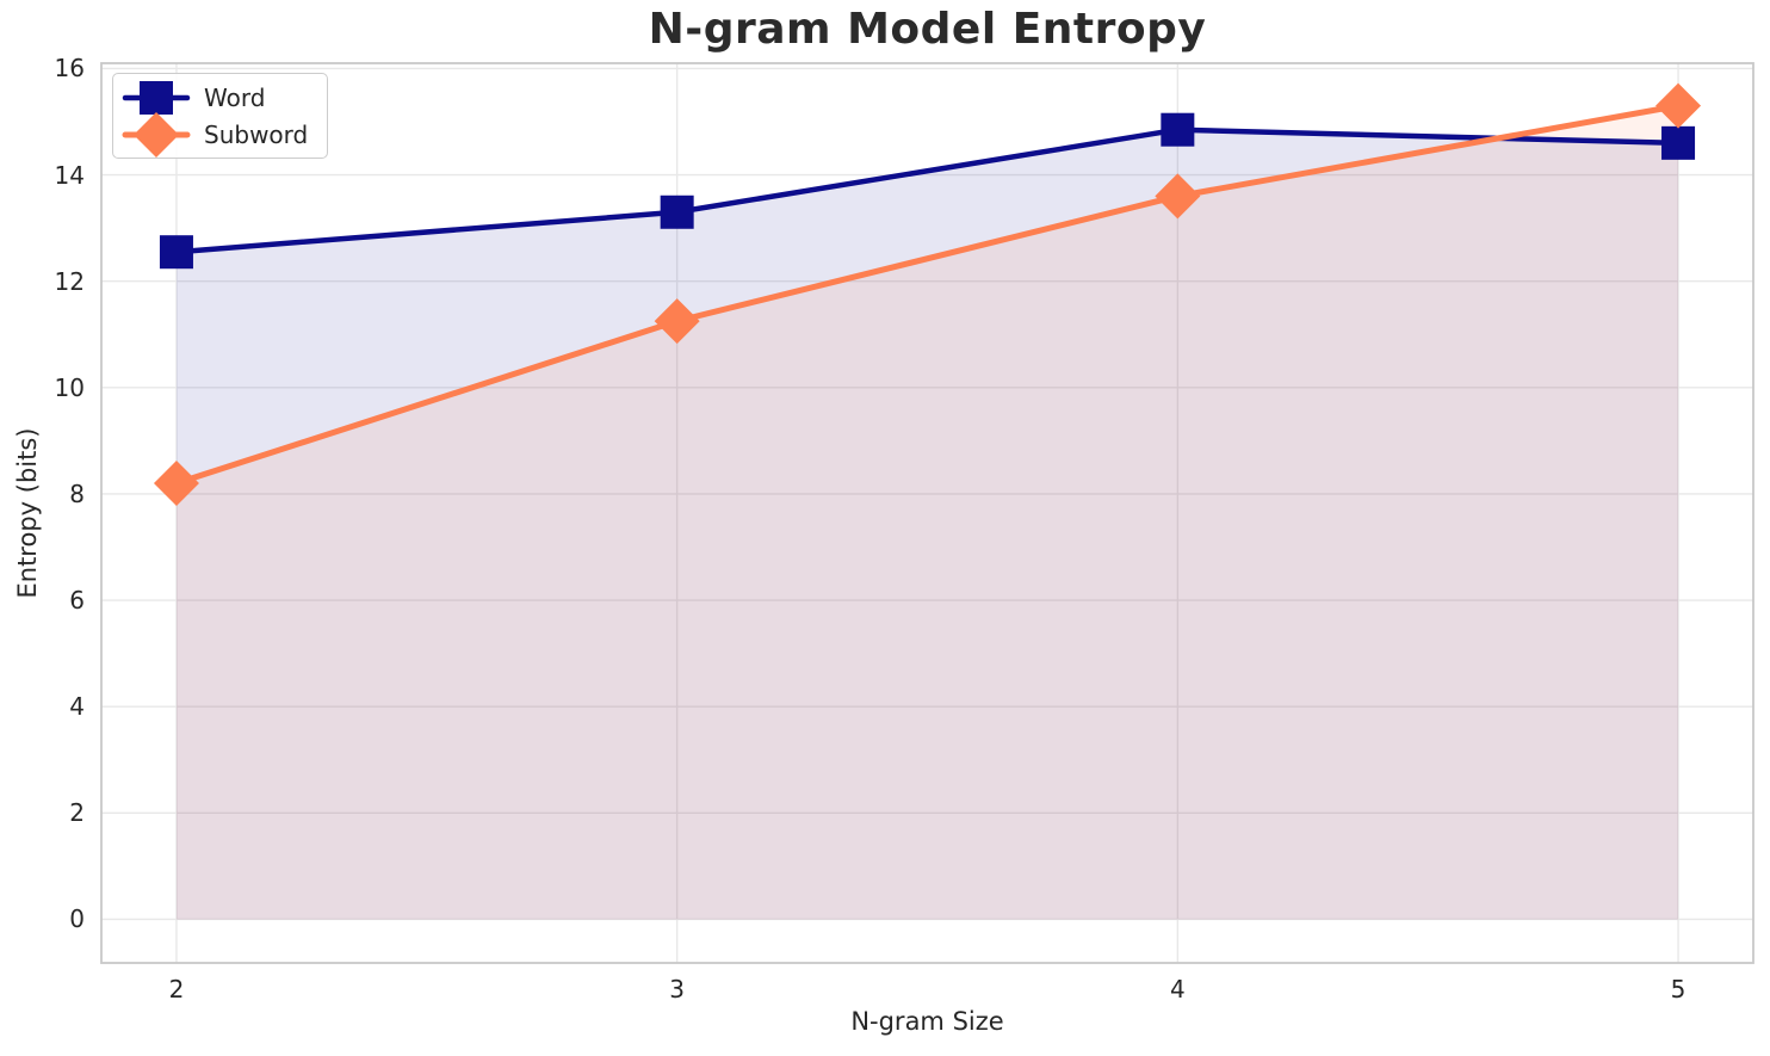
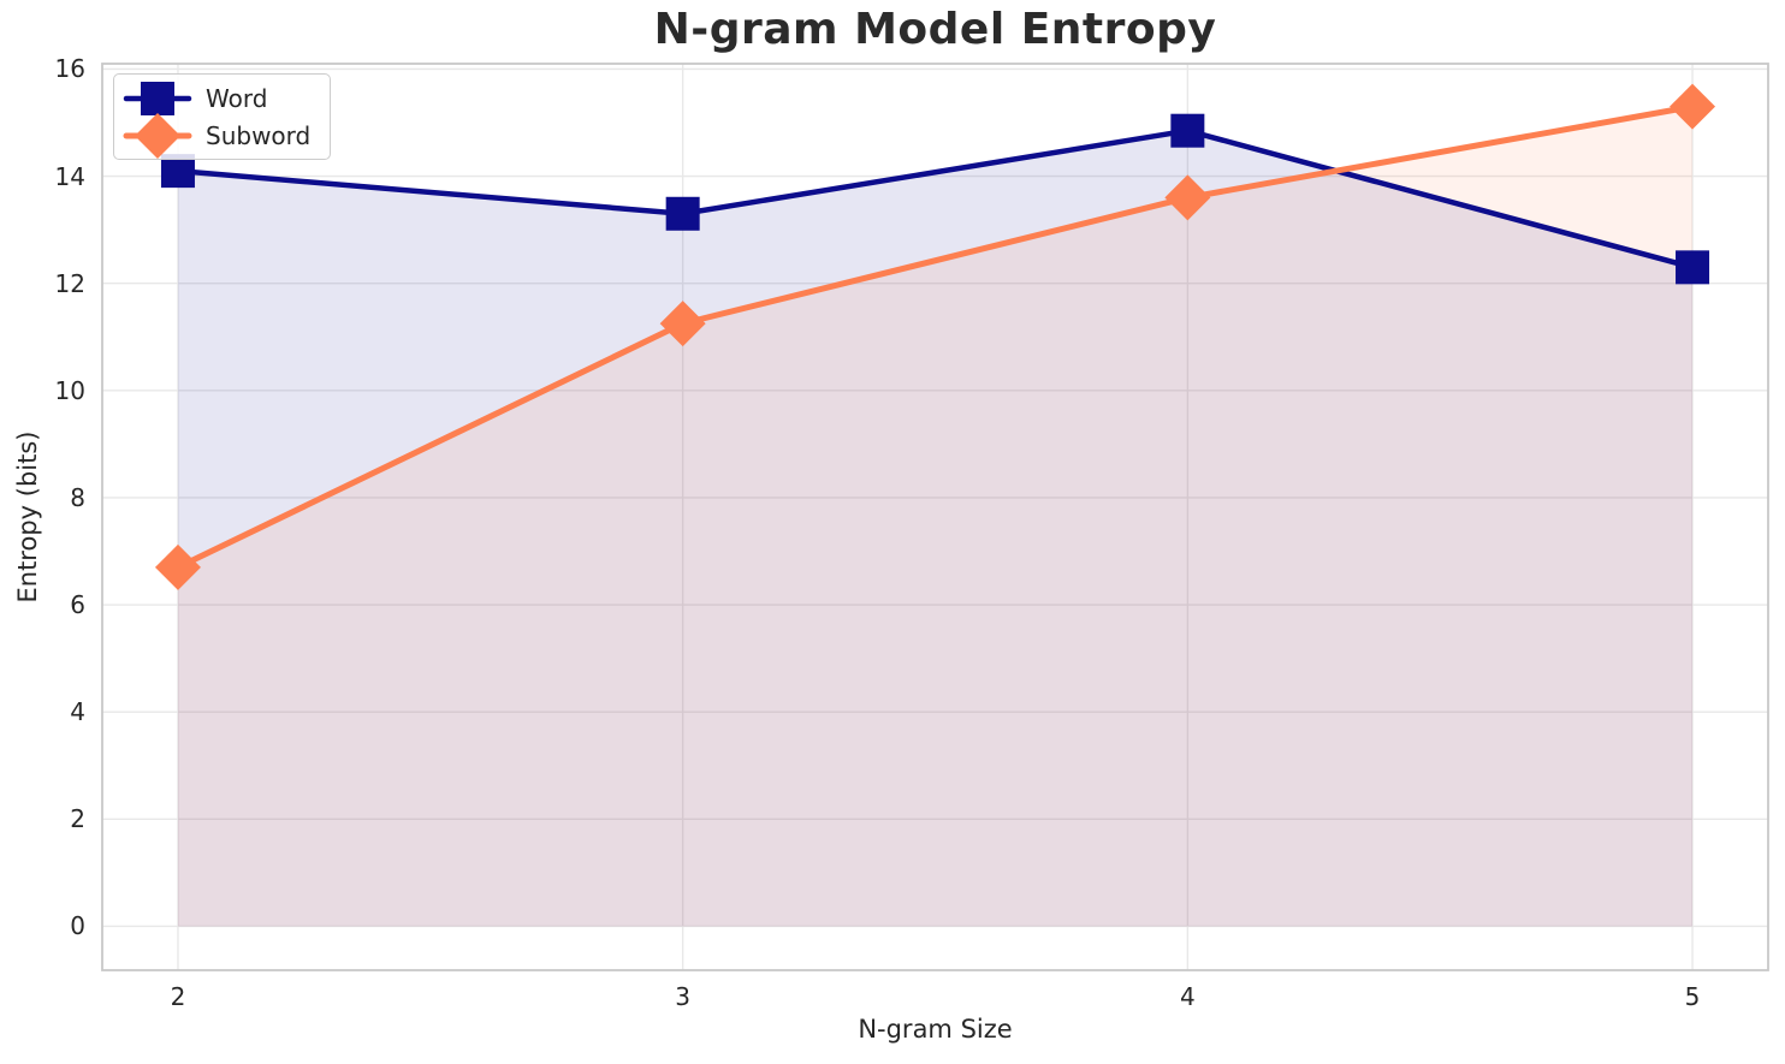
Word/2: 12.6 -> 14.1
Subword/2: 8.2 -> 6.7
Word/5: 14.6 -> 12.3
